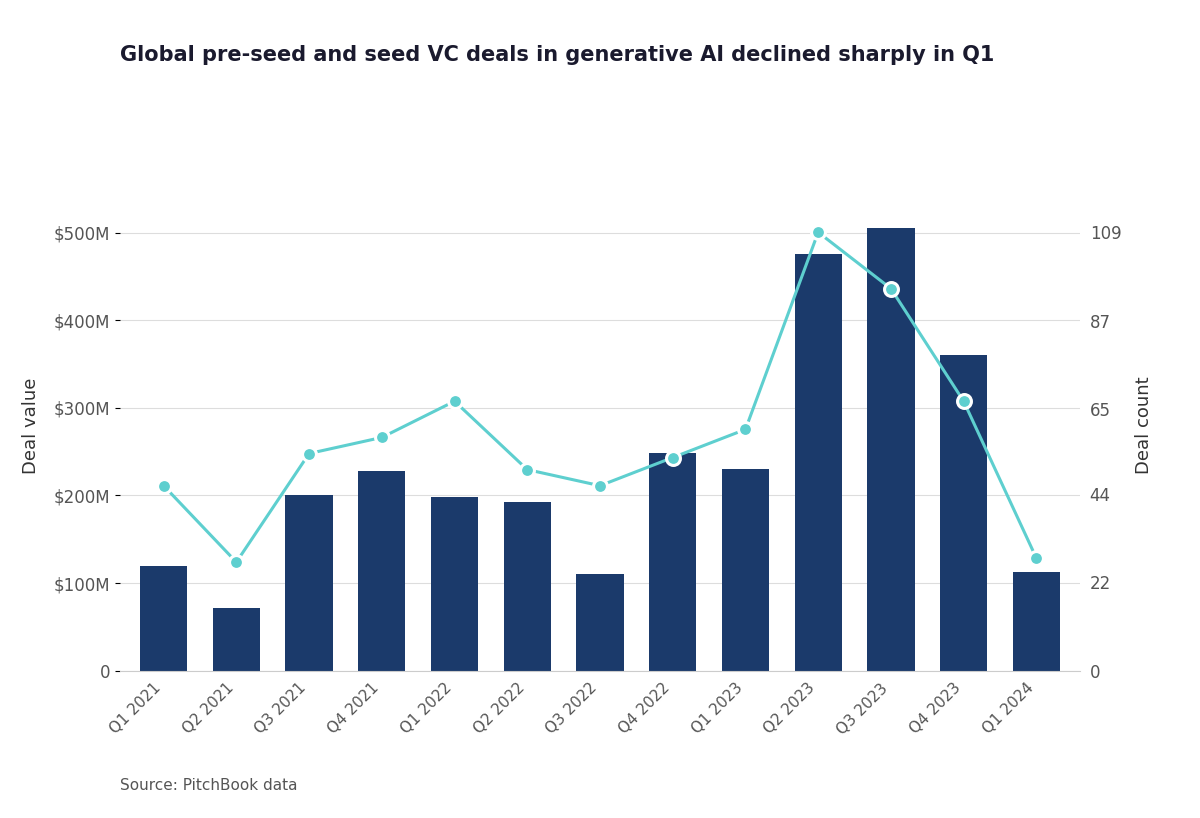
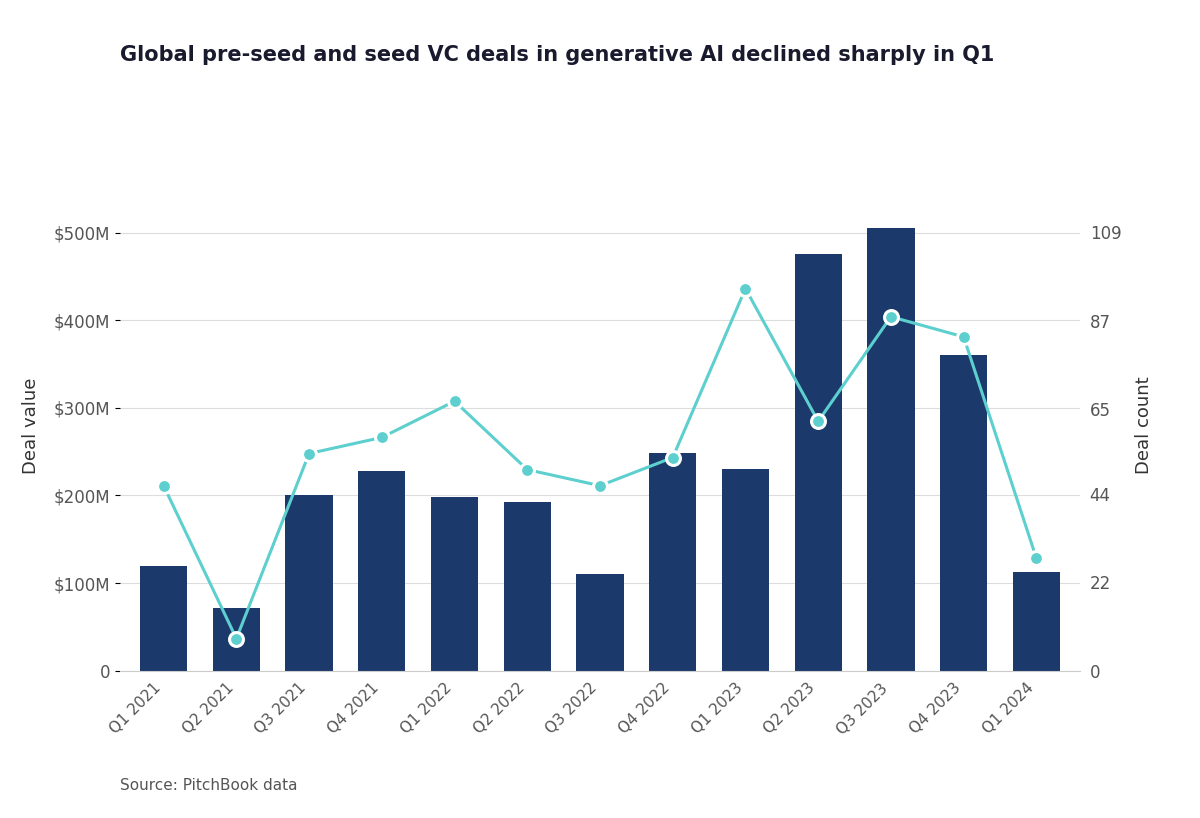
Deal count/Q2 2021: 27 -> 8
Deal count/Q1 2023: 60 -> 95
Deal count/Q2 2023: 109 -> 62
Deal count/Q3 2023: 95 -> 88
Deal count/Q4 2023: 67 -> 83
